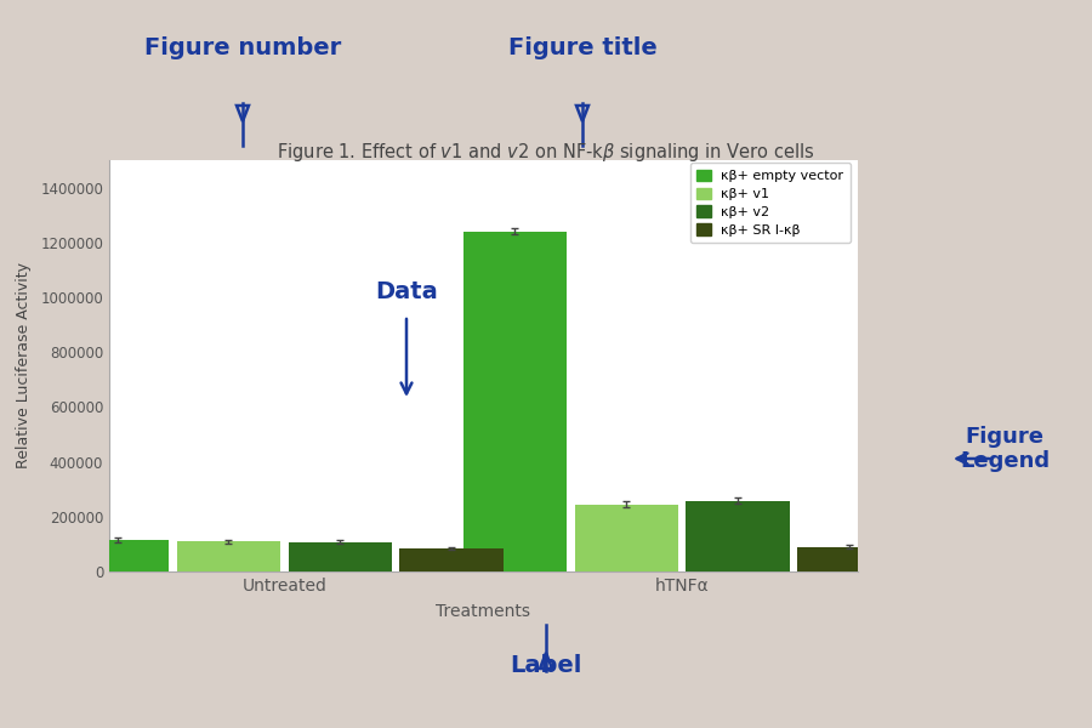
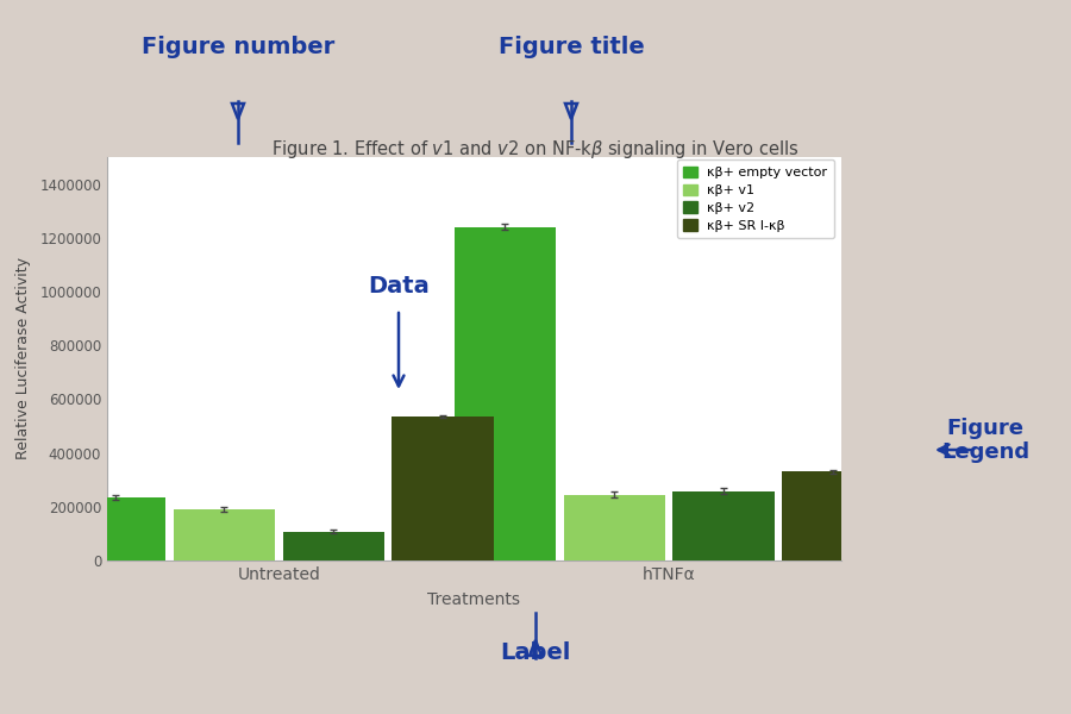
κβ+ empty vector/Untreated: 115000 -> 235000
κβ+ v1/Untreated: 110000 -> 190000
κβ+ SR I-κβ/Untreated: 85000 -> 535000
κβ+ SR I-κβ/hTNFα: 90000 -> 330000
